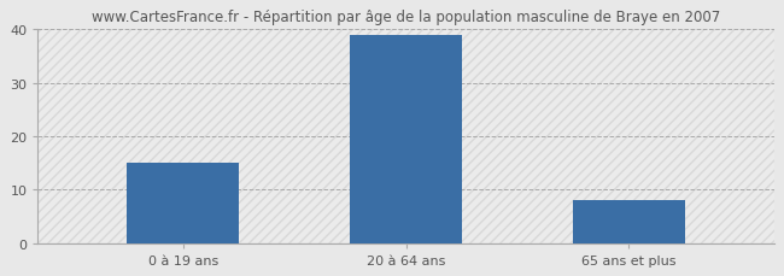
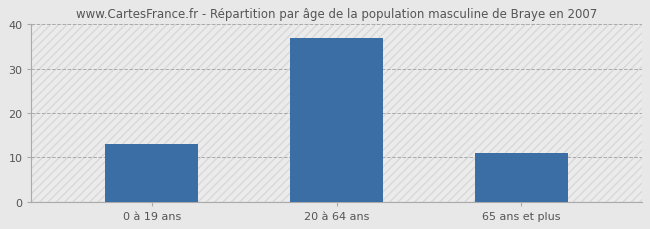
0 à 19 ans: 15 -> 13
20 à 64 ans: 39 -> 37
65 ans et plus: 8 -> 11
